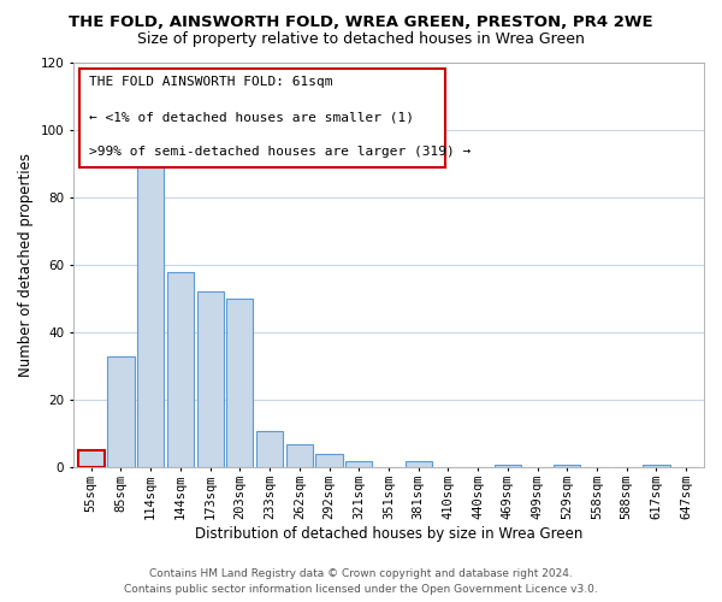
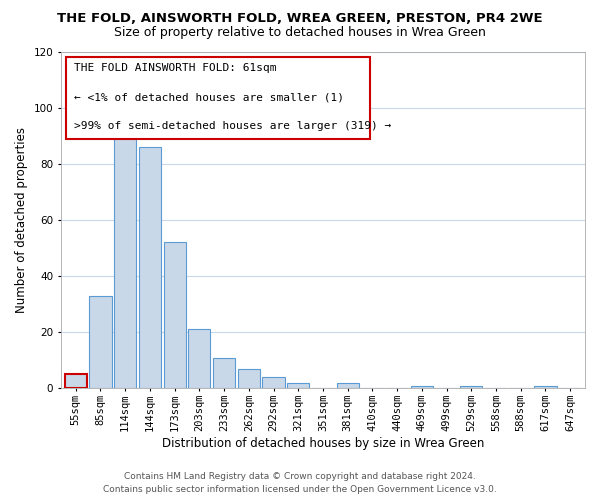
144sqm: 58 -> 86
203sqm: 50 -> 21
